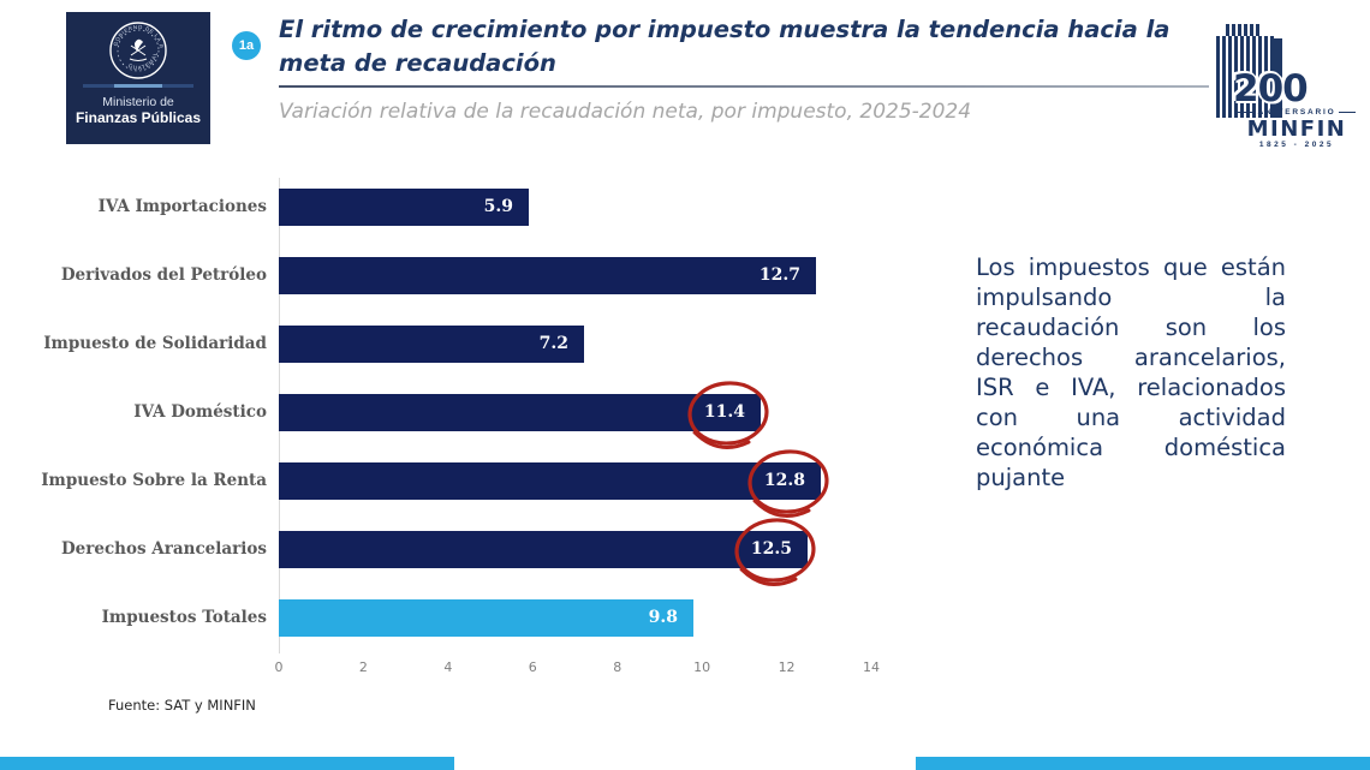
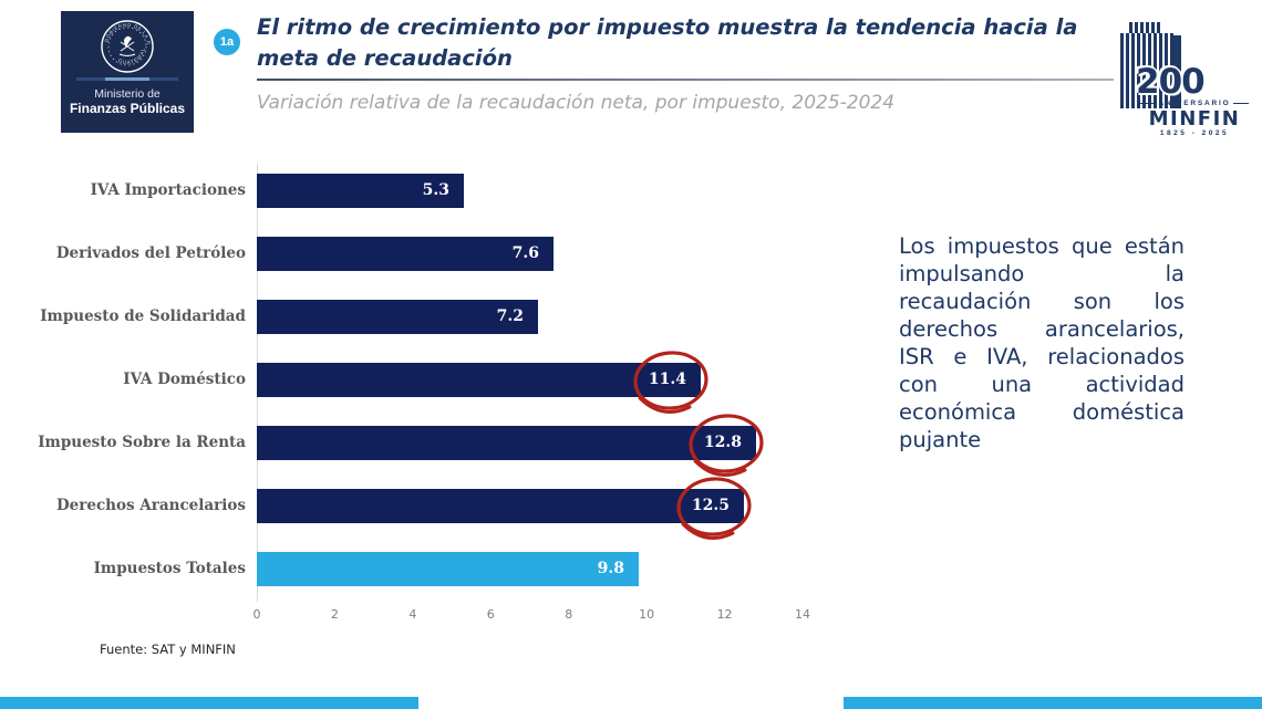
IVA Importaciones: 5.9 -> 5.3
Derivados del Petróleo: 12.7 -> 7.6
